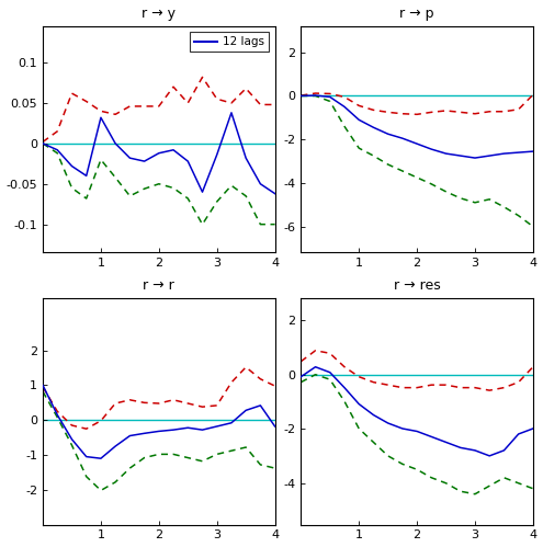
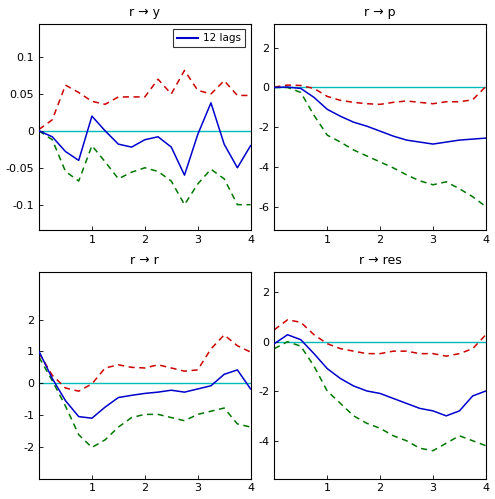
r → y/12 lags/1: 0.032 -> 0.020
r → y/12 lags/3: -0.014 -> -0.005
r → y/12 lags/4: -0.062 -> -0.020
